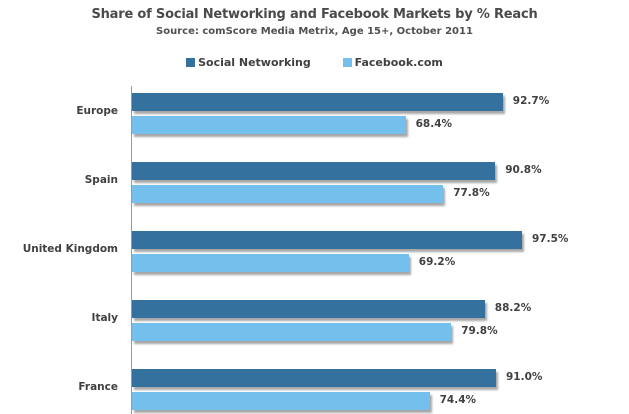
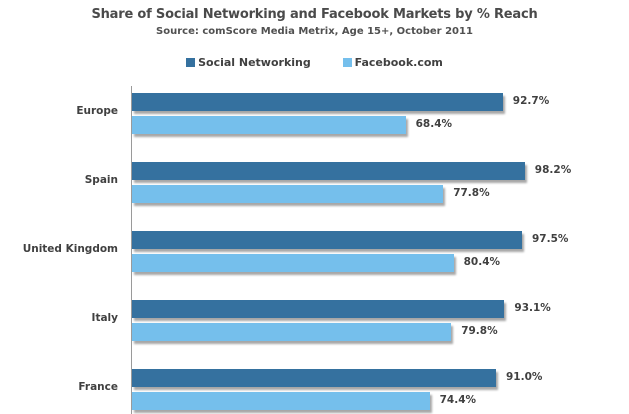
Social Networking/Spain: 90.8% -> 98.2%
Facebook.com/United Kingdom: 69.2% -> 80.4%
Social Networking/Italy: 88.2% -> 93.1%
